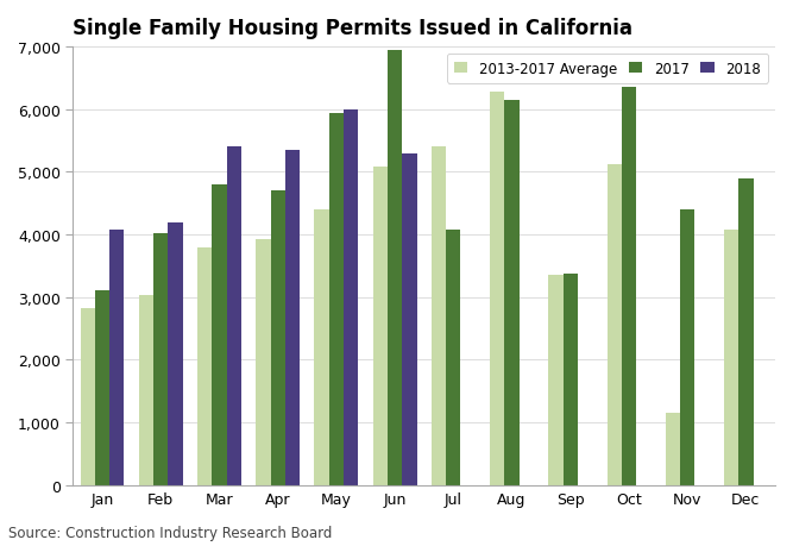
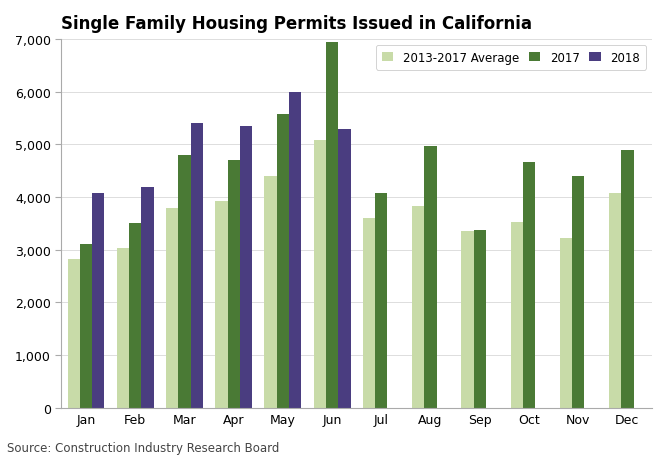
2017/Feb: 4,020 -> 3,500
2017/May: 5,940 -> 5,580
2013-2017 Average/Jul: 5,400 -> 3,600
2013-2017 Average/Aug: 6,280 -> 3,820
2017/Aug: 6,140 -> 4,980
2013-2017 Average/Oct: 5,120 -> 3,520
2017/Oct: 6,360 -> 4,680
2013-2017 Average/Nov: 1,160 -> 3,220
